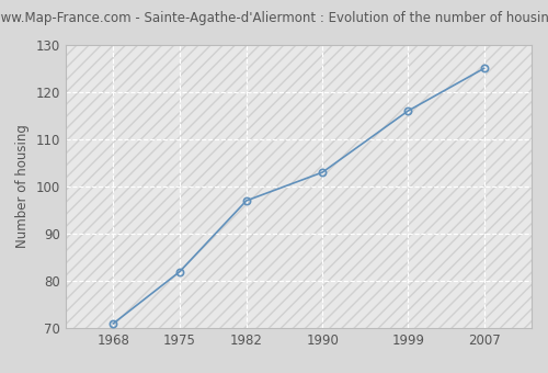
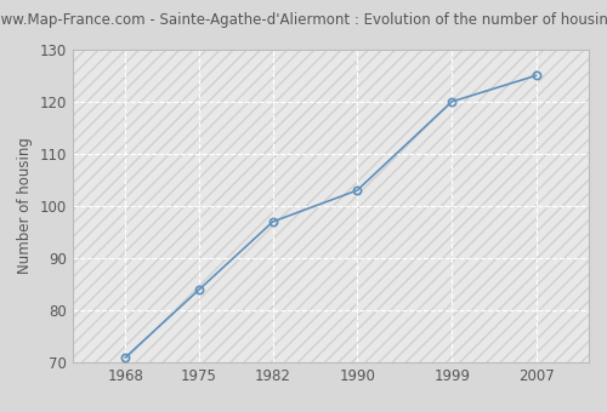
1975: 82 -> 84
1999: 116 -> 120
